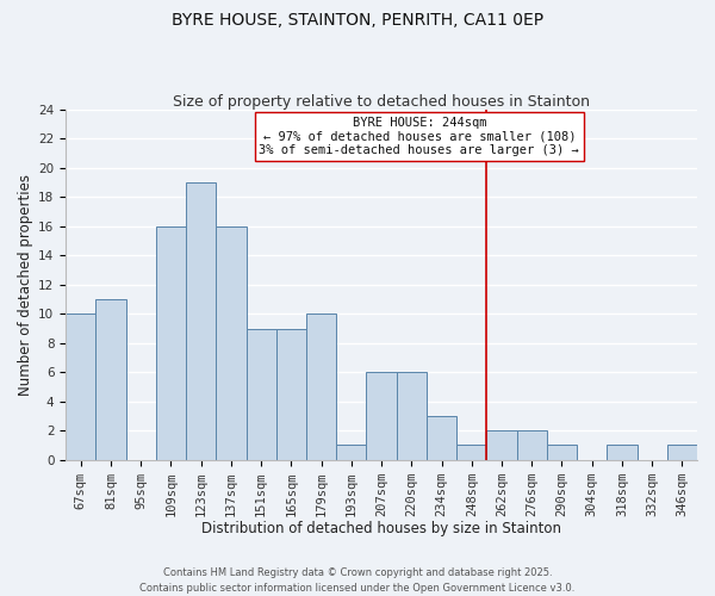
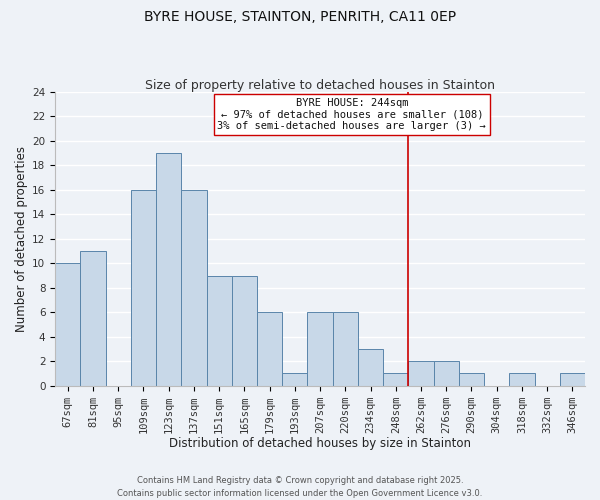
179sqm: 10 -> 6
